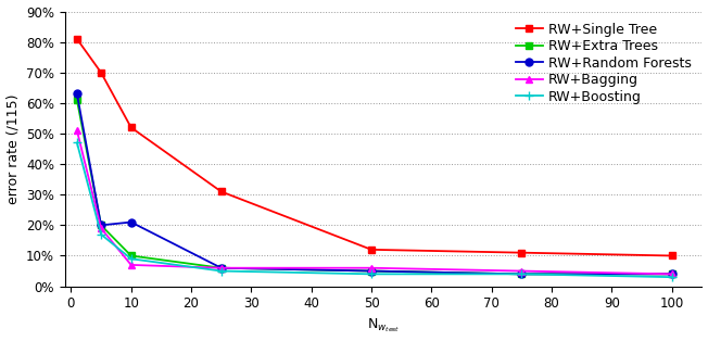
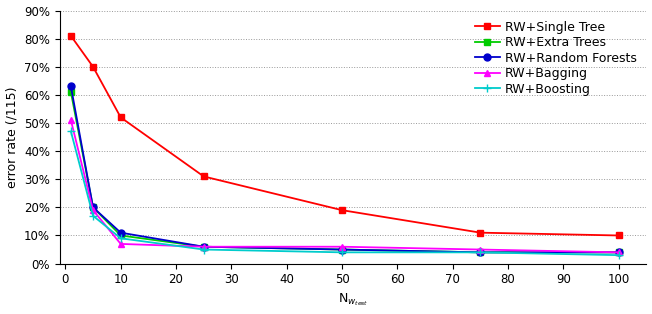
RW+Random Forests/10: 21% -> 11%
RW+Single Tree/50: 12% -> 19%
